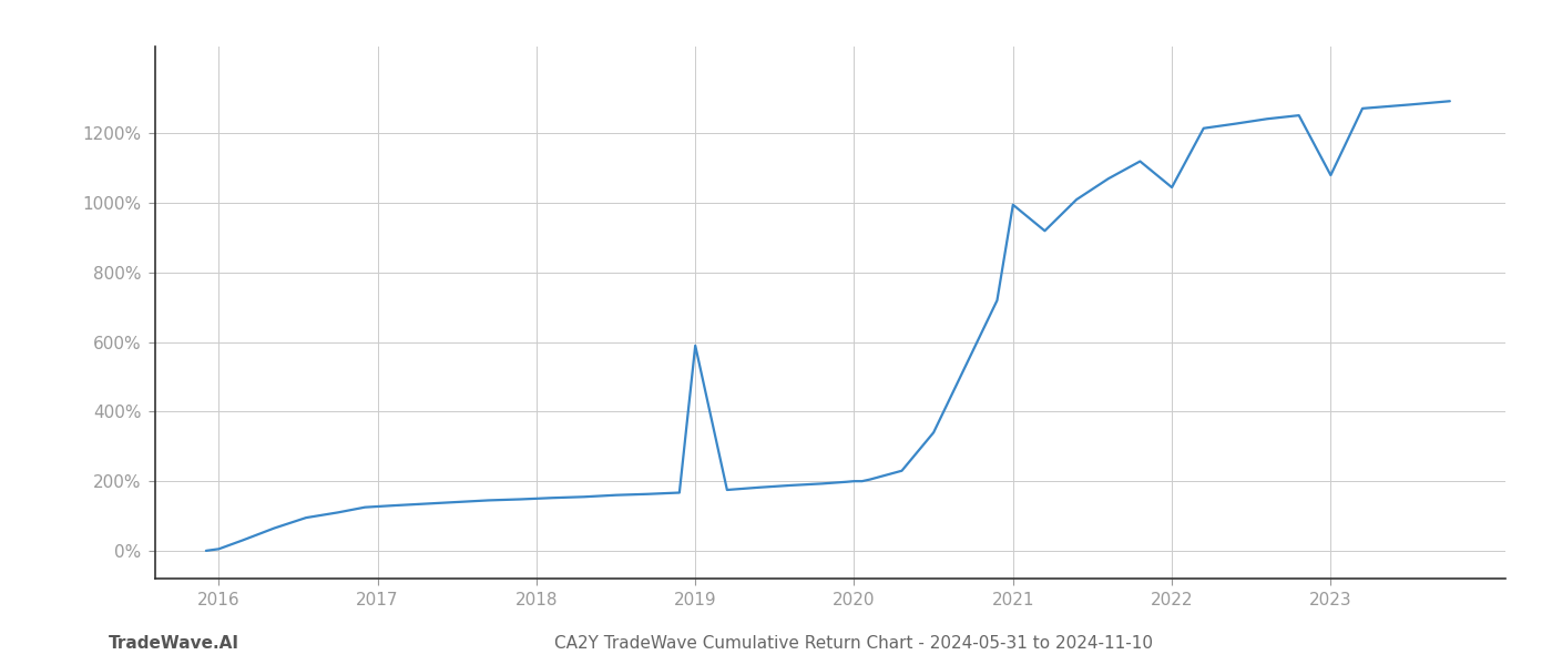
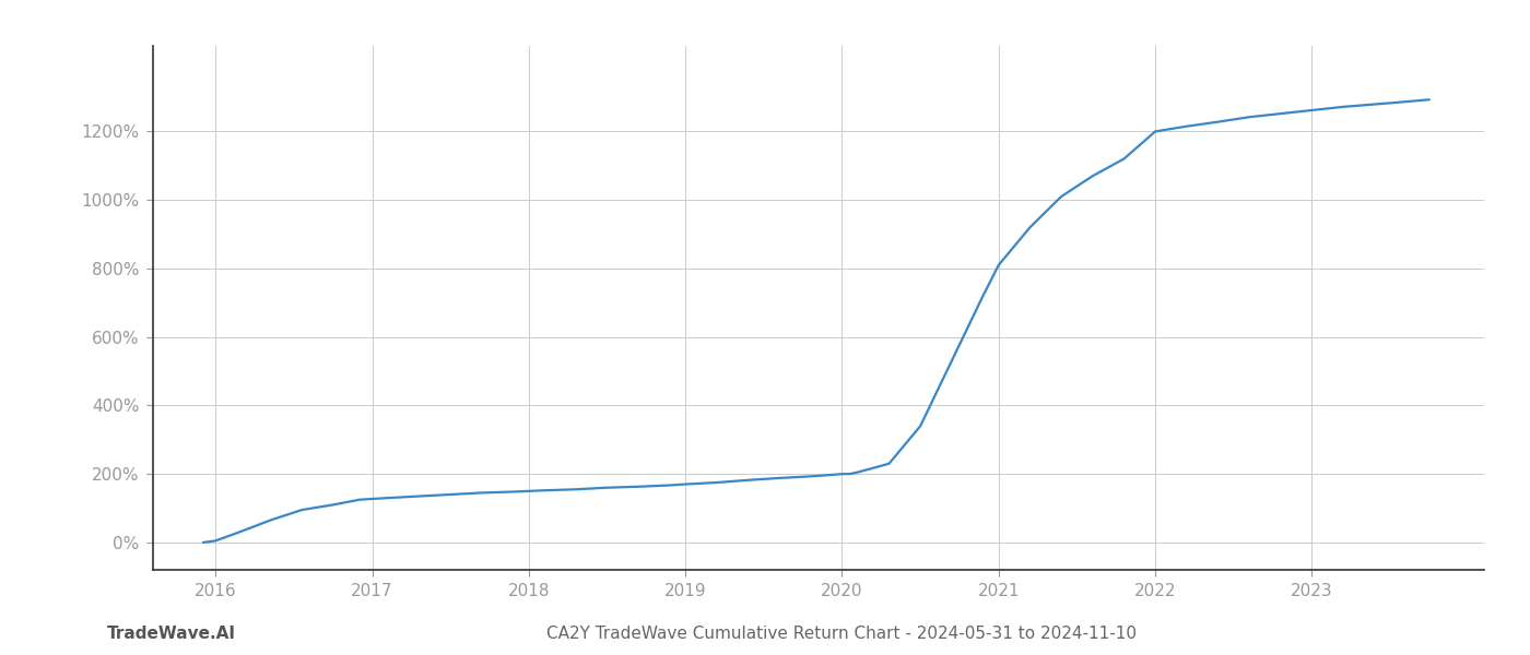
2019: 590% -> 170%
2021: 995% -> 810%
2022: 1045% -> 1200%
2023: 1080% -> 1262%
